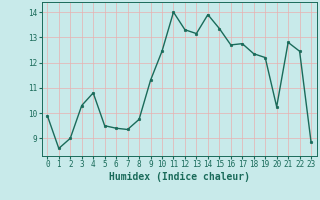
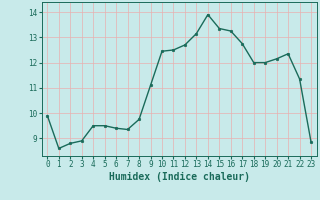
2: 9.00 -> 8.80
3: 10.30 -> 8.90
4: 10.80 -> 9.50
9: 11.30 -> 11.10
11: 14.00 -> 12.50
12: 13.30 -> 12.70
16: 12.70 -> 13.25
18: 12.35 -> 12.00
19: 12.20 -> 12.00
20: 10.25 -> 12.15
21: 12.80 -> 12.35
22: 12.45 -> 11.35
